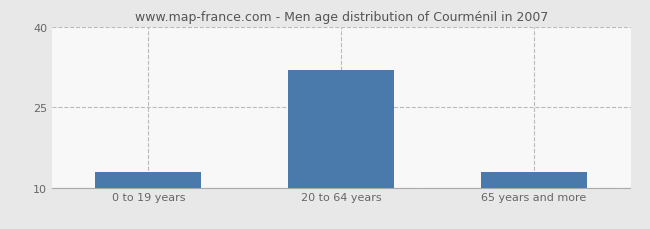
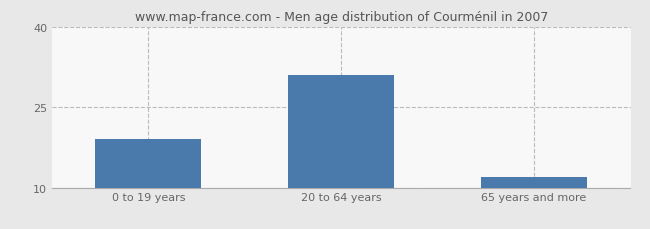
0 to 19 years: 13 -> 19
20 to 64 years: 32 -> 31
65 years and more: 13 -> 12
